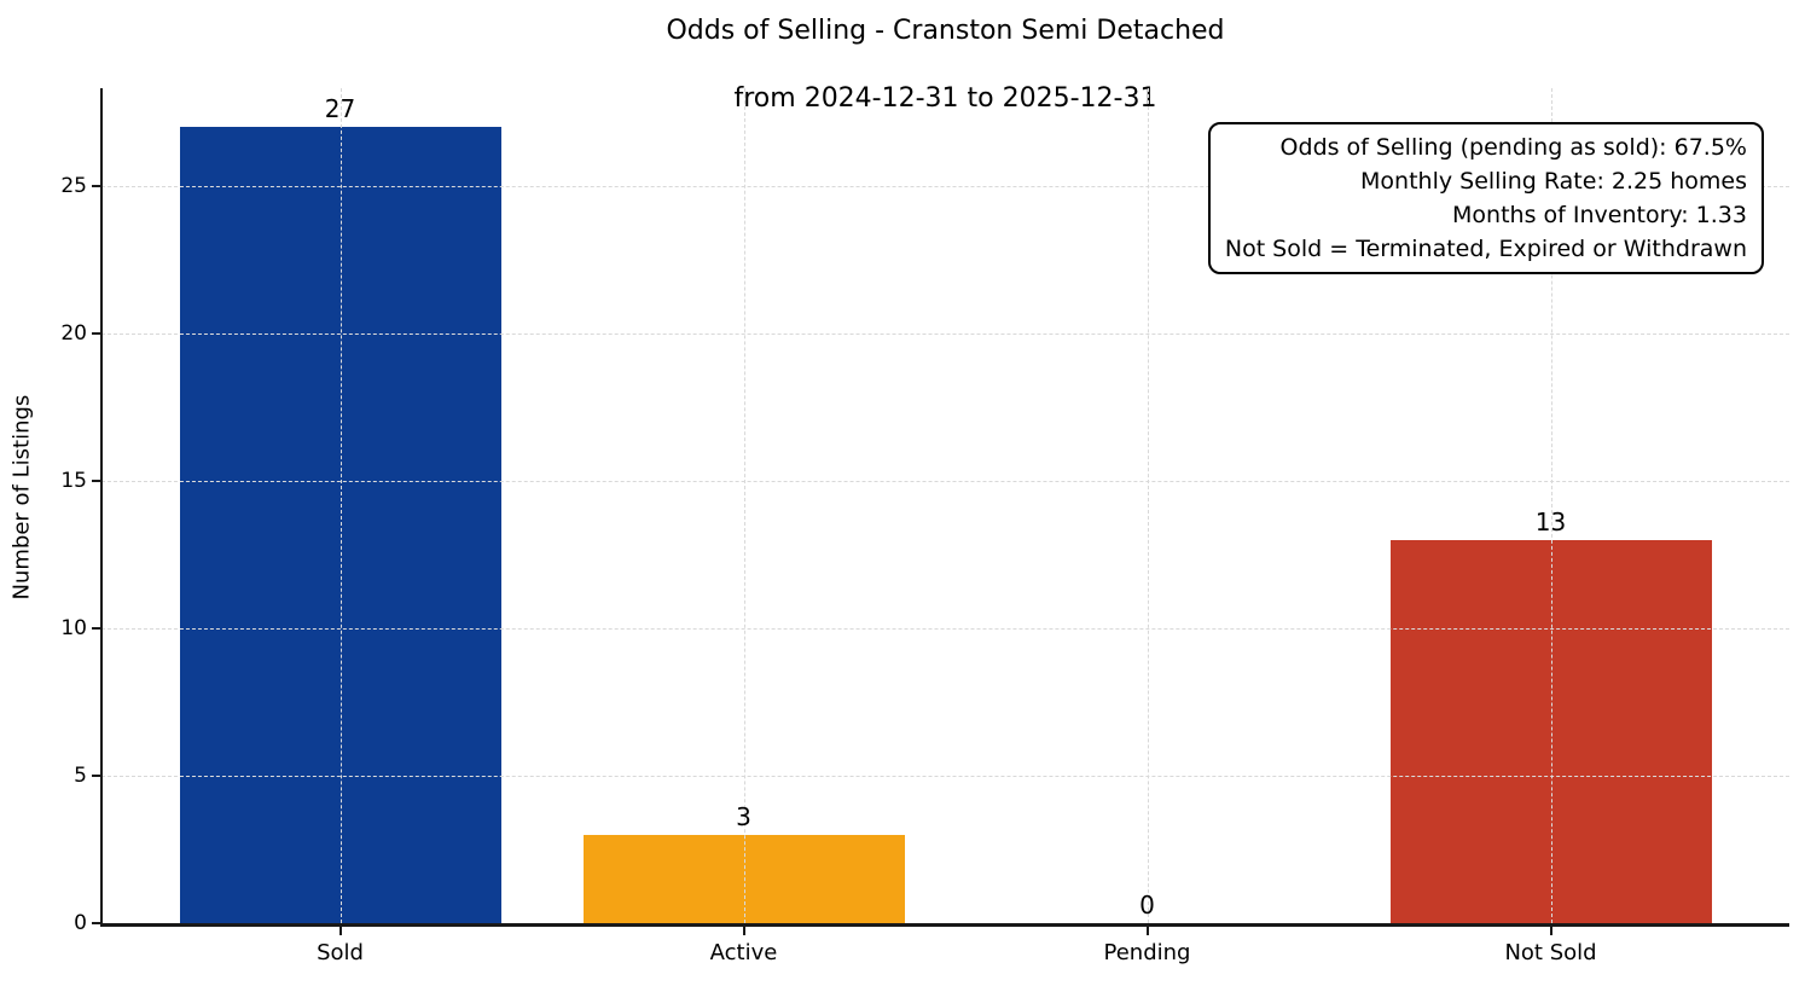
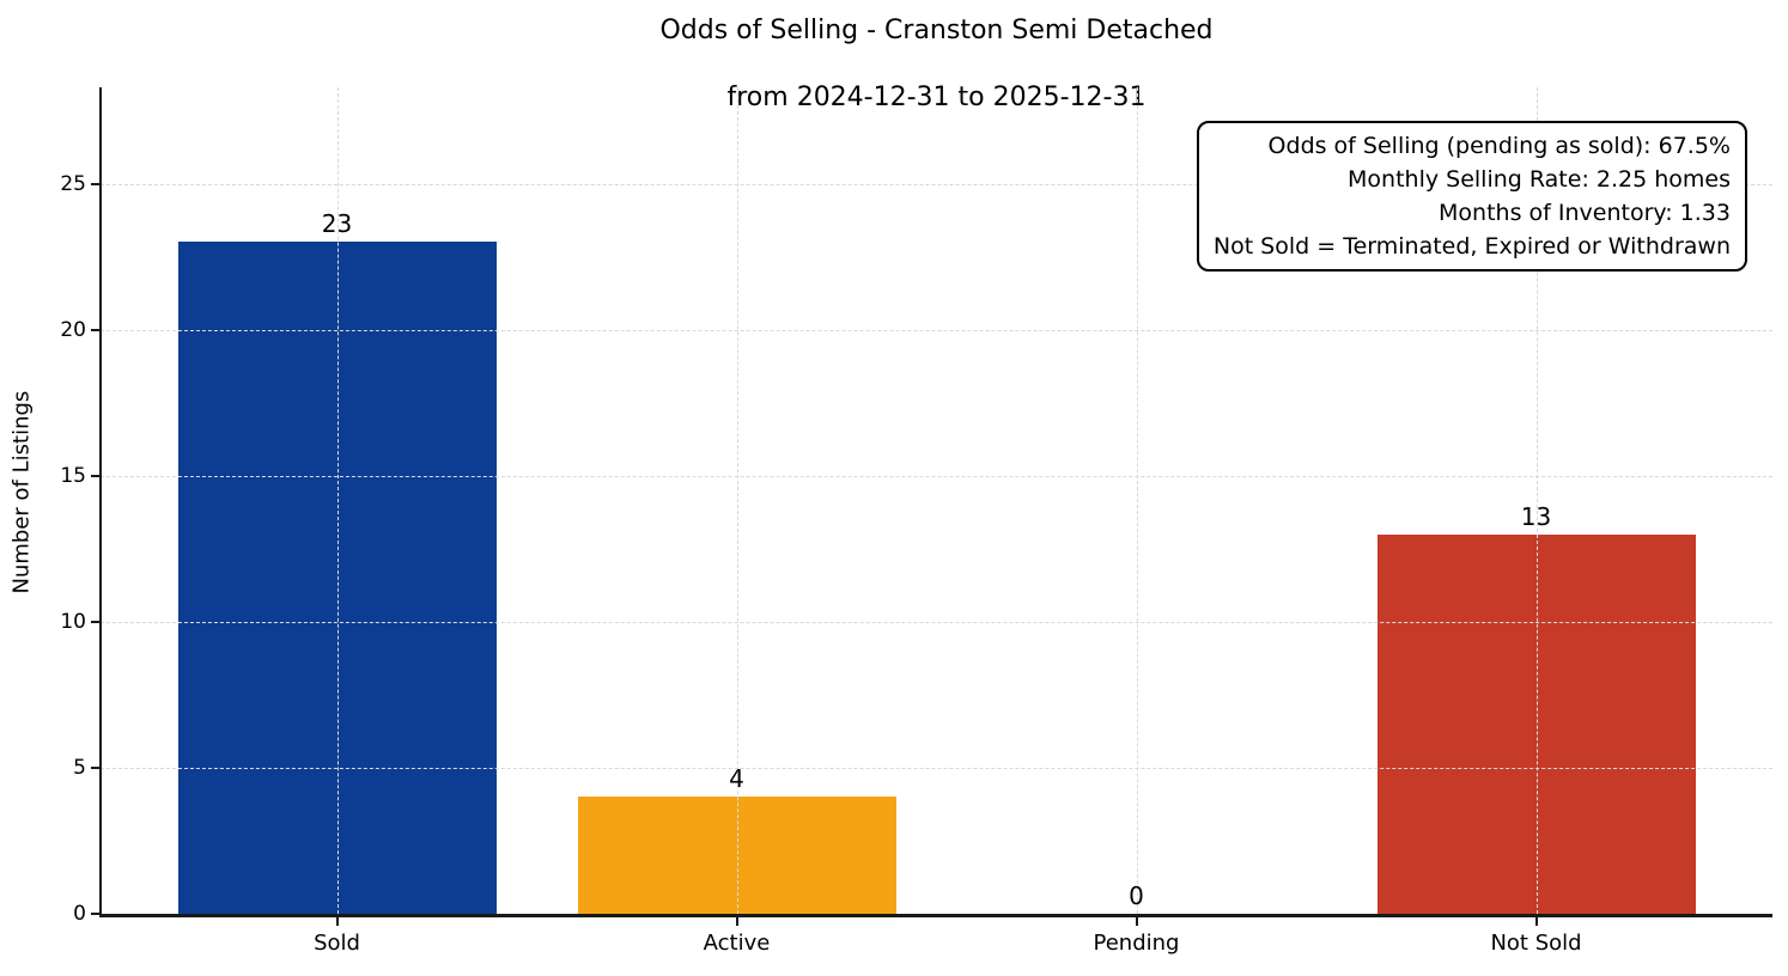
Sold: 27 -> 23
Active: 3 -> 4
